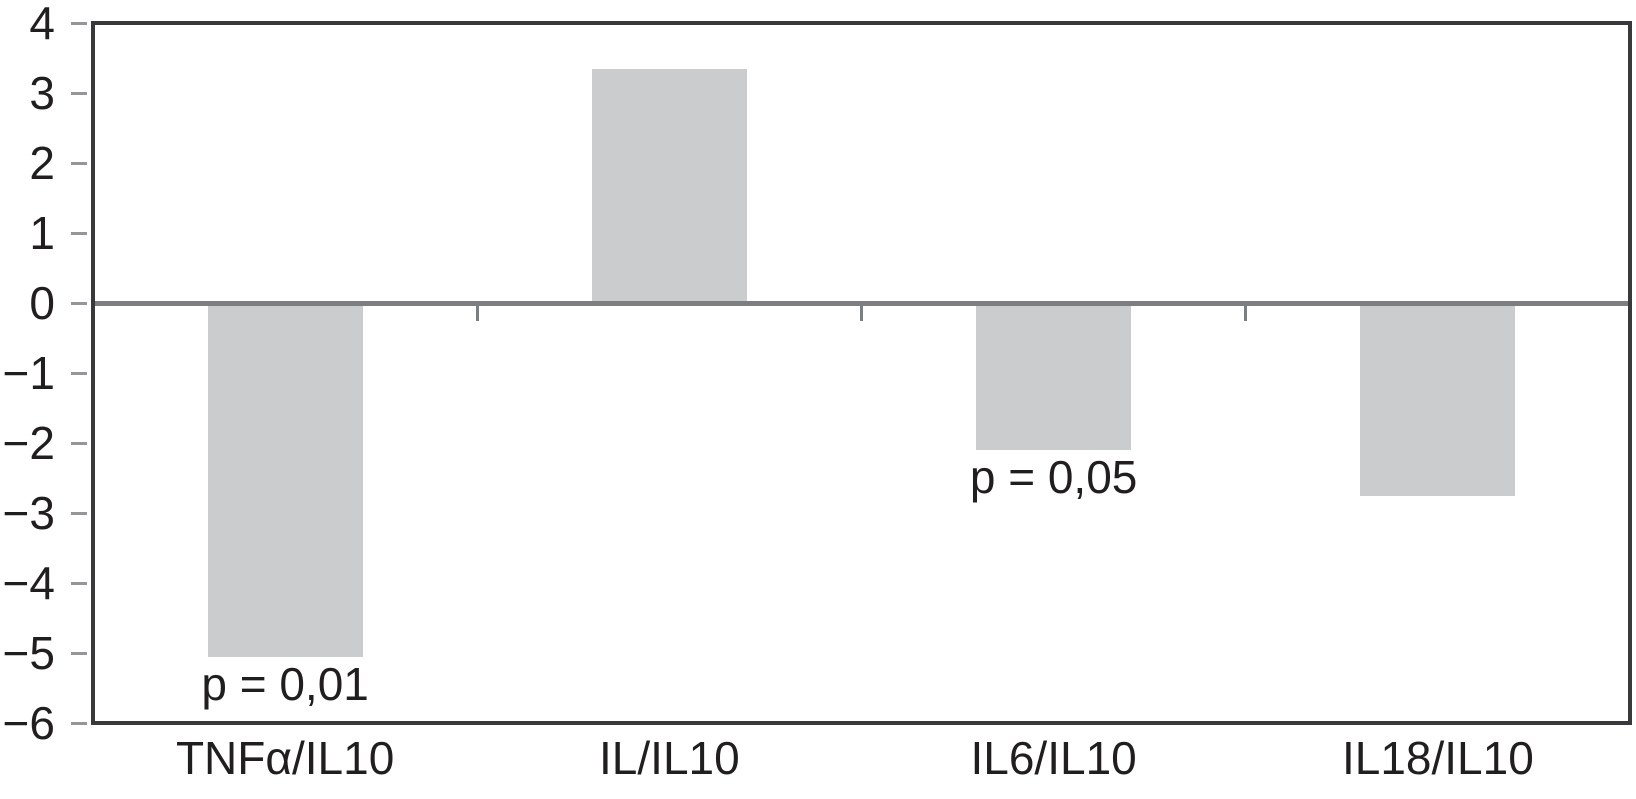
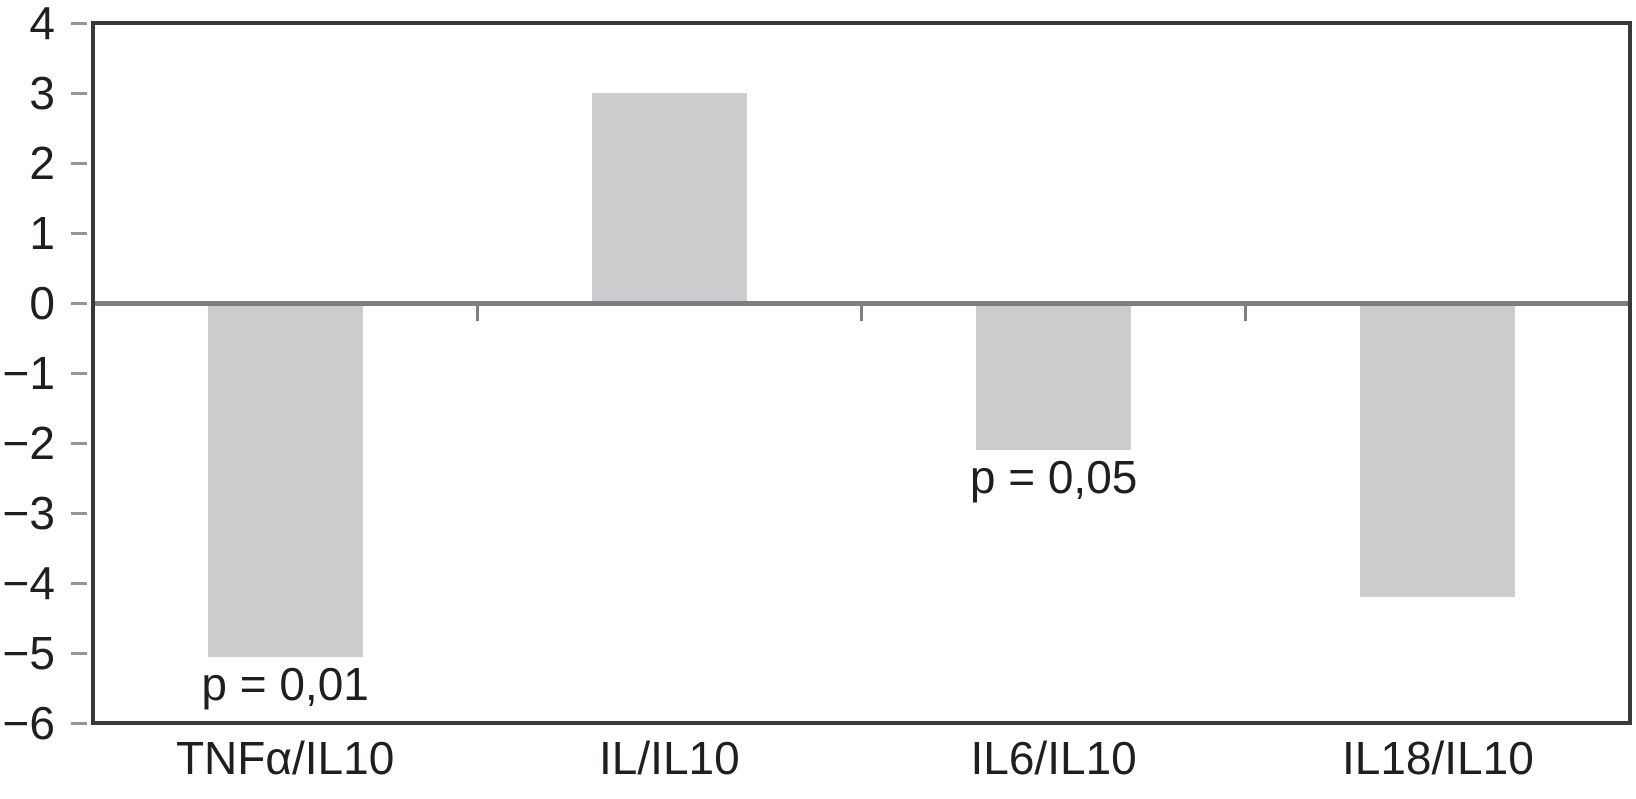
IL/IL10: 3.4 -> 3.0
IL18/IL10: -2.8 -> -4.2
